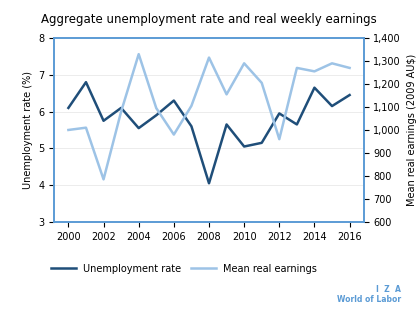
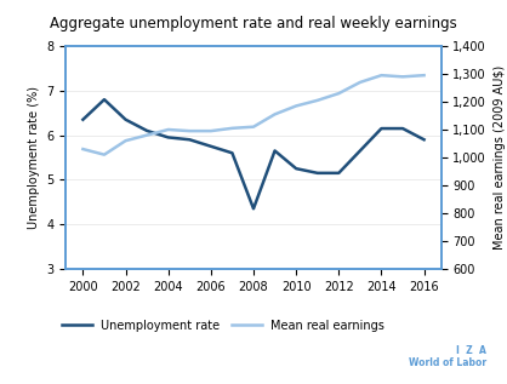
Unemployment rate/2000: 6.10 -> 6.35
Mean real earnings/2000: 1,000 -> 1,030
Unemployment rate/2002: 5.75 -> 6.35
Mean real earnings/2002: 785 -> 1,060
Unemployment rate/2004: 5.55 -> 5.95
Mean real earnings/2004: 1,330 -> 1,100
Unemployment rate/2006: 6.30 -> 5.75
Mean real earnings/2006: 980 -> 1,095
Unemployment rate/2008: 4.05 -> 4.35
Mean real earnings/2008: 1,315 -> 1,110
Unemployment rate/2010: 5.05 -> 5.25
Mean real earnings/2010: 1,290 -> 1,185
Unemployment rate/2012: 5.95 -> 5.15
Mean real earnings/2012: 960 -> 1,230
Unemployment rate/2014: 6.65 -> 6.15
Mean real earnings/2014: 1,255 -> 1,295
Unemployment rate/2016: 6.45 -> 5.90
Mean real earnings/2016: 1,270 -> 1,295
